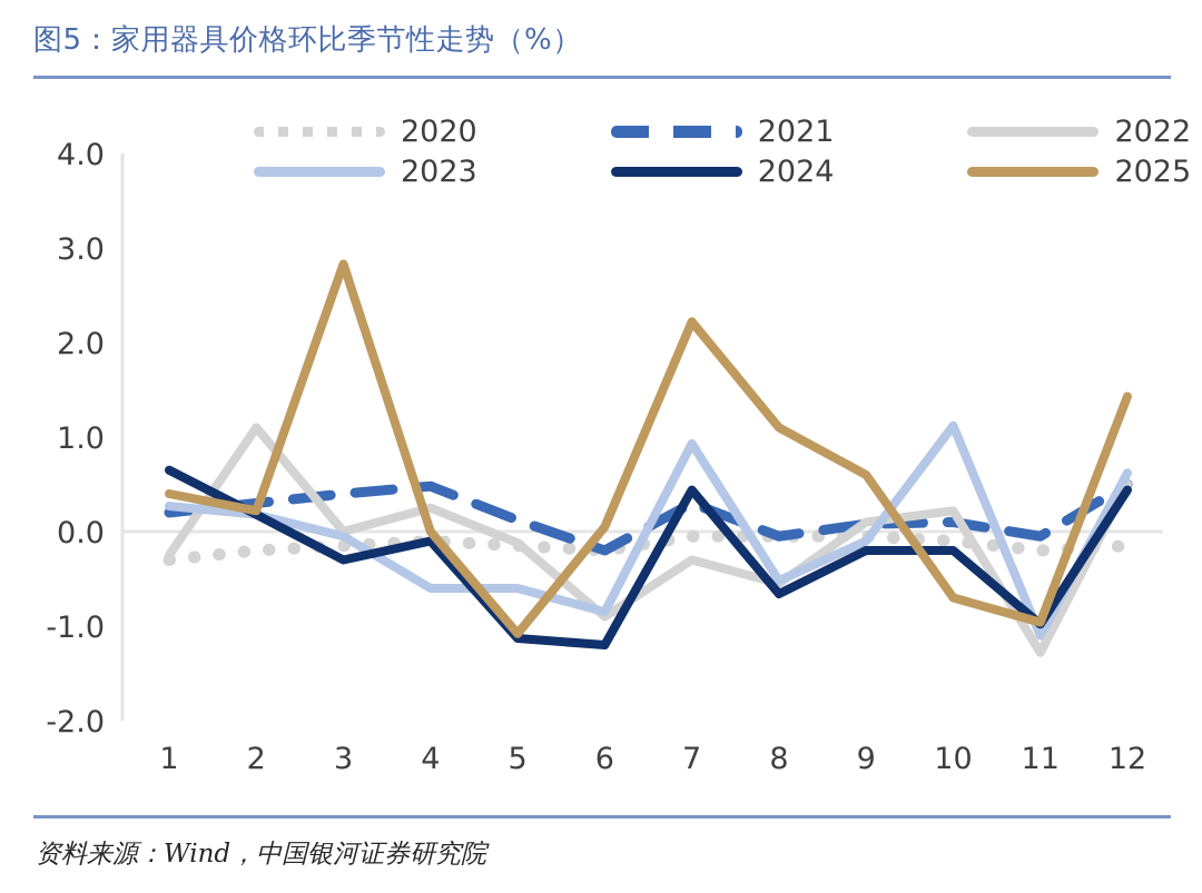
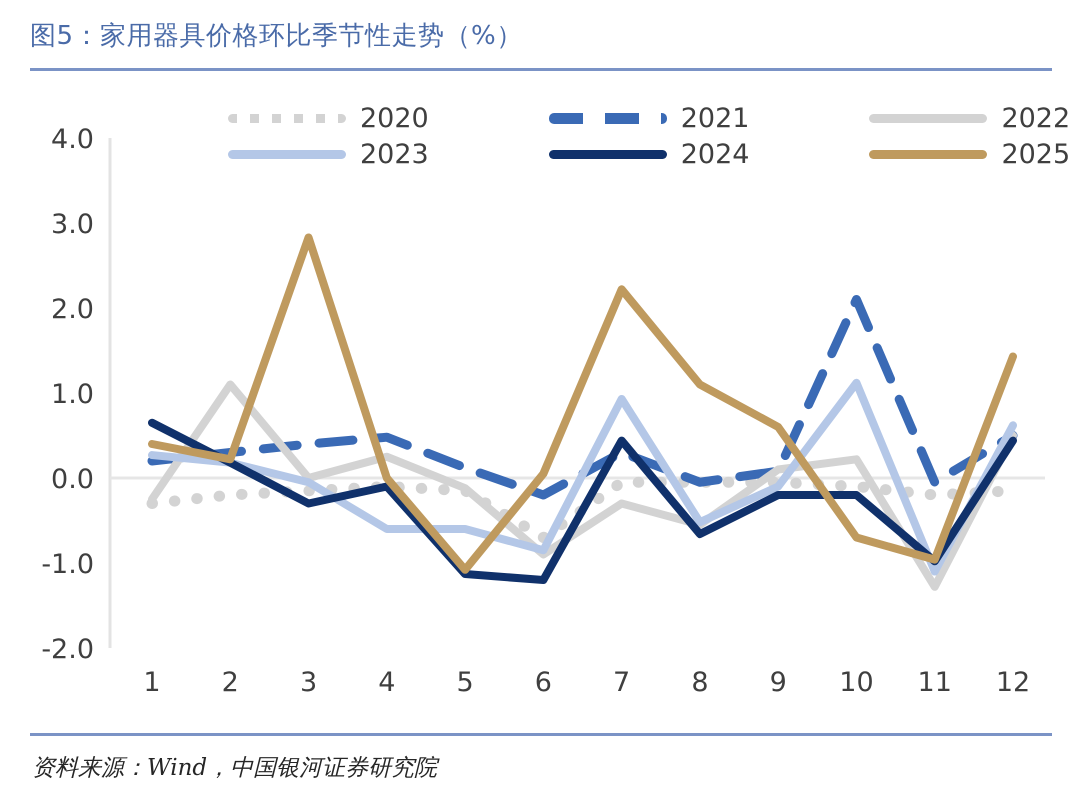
2020/6: -0.2 -> -0.7
2021/10: 0.1 -> 2.1
